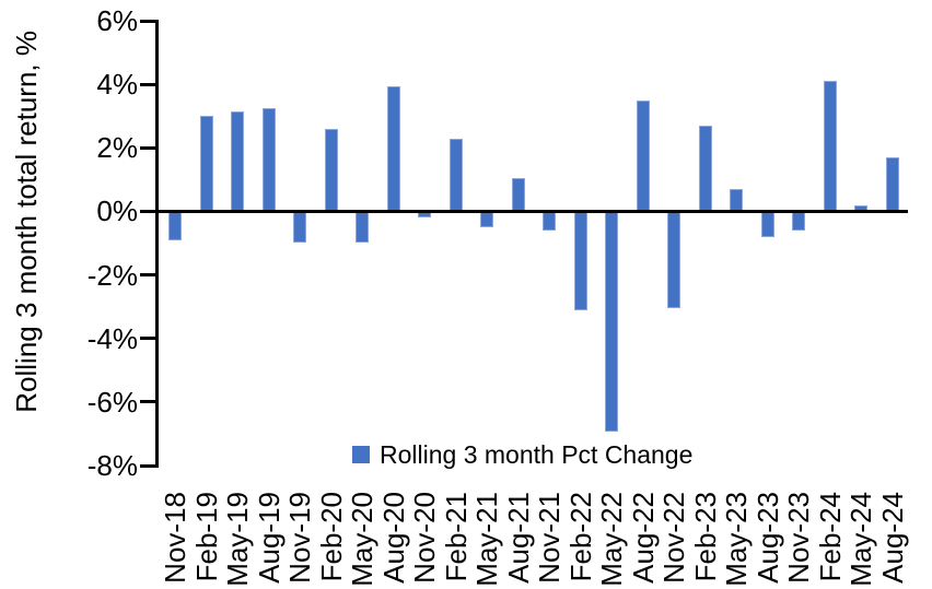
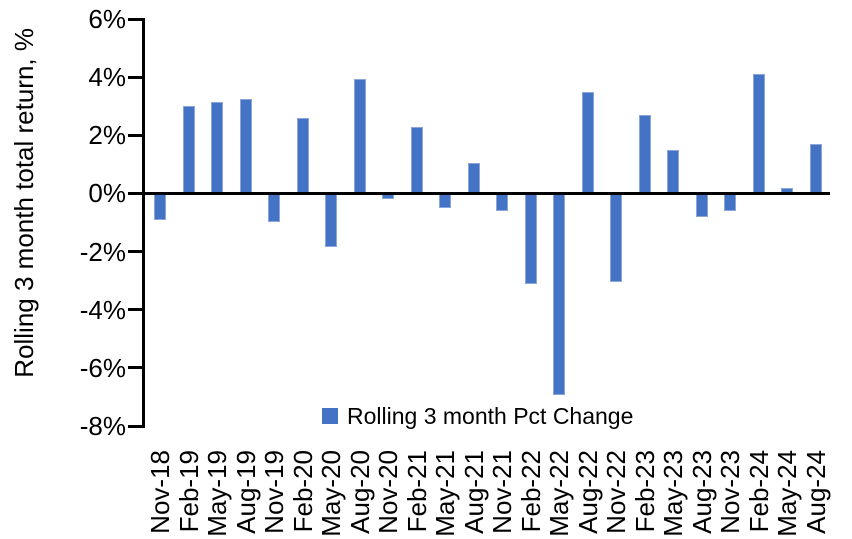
May-20: -1.0% -> -1.9%
May-23: 0.7% -> 1.5%
